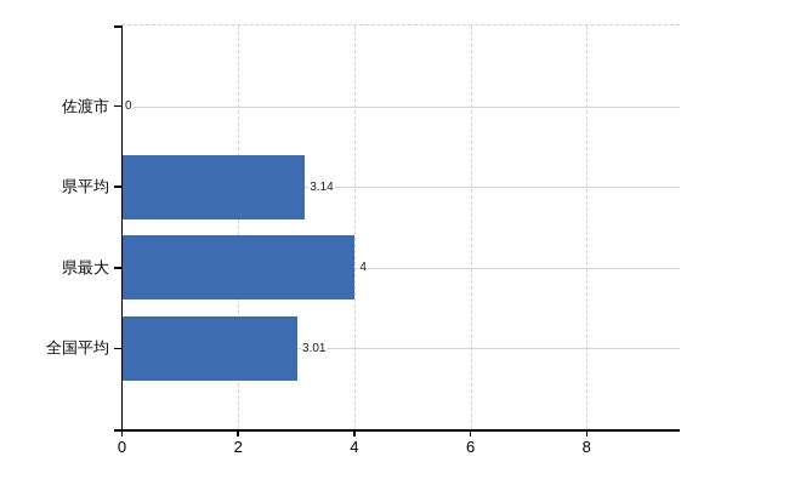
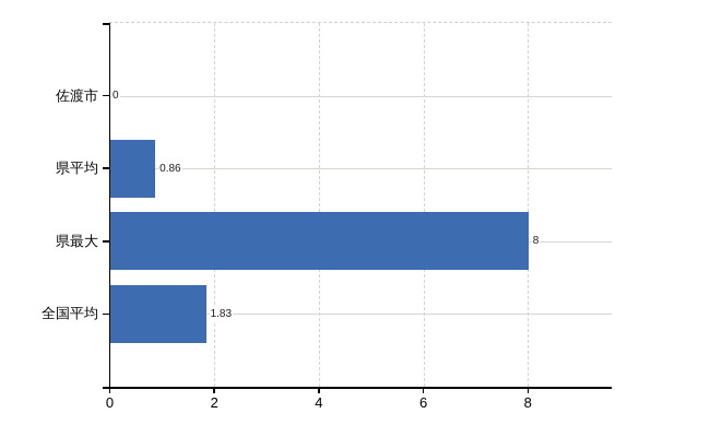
県平均: 3.14 -> 0.86
県最大: 4 -> 8
全国平均: 3.01 -> 1.83
